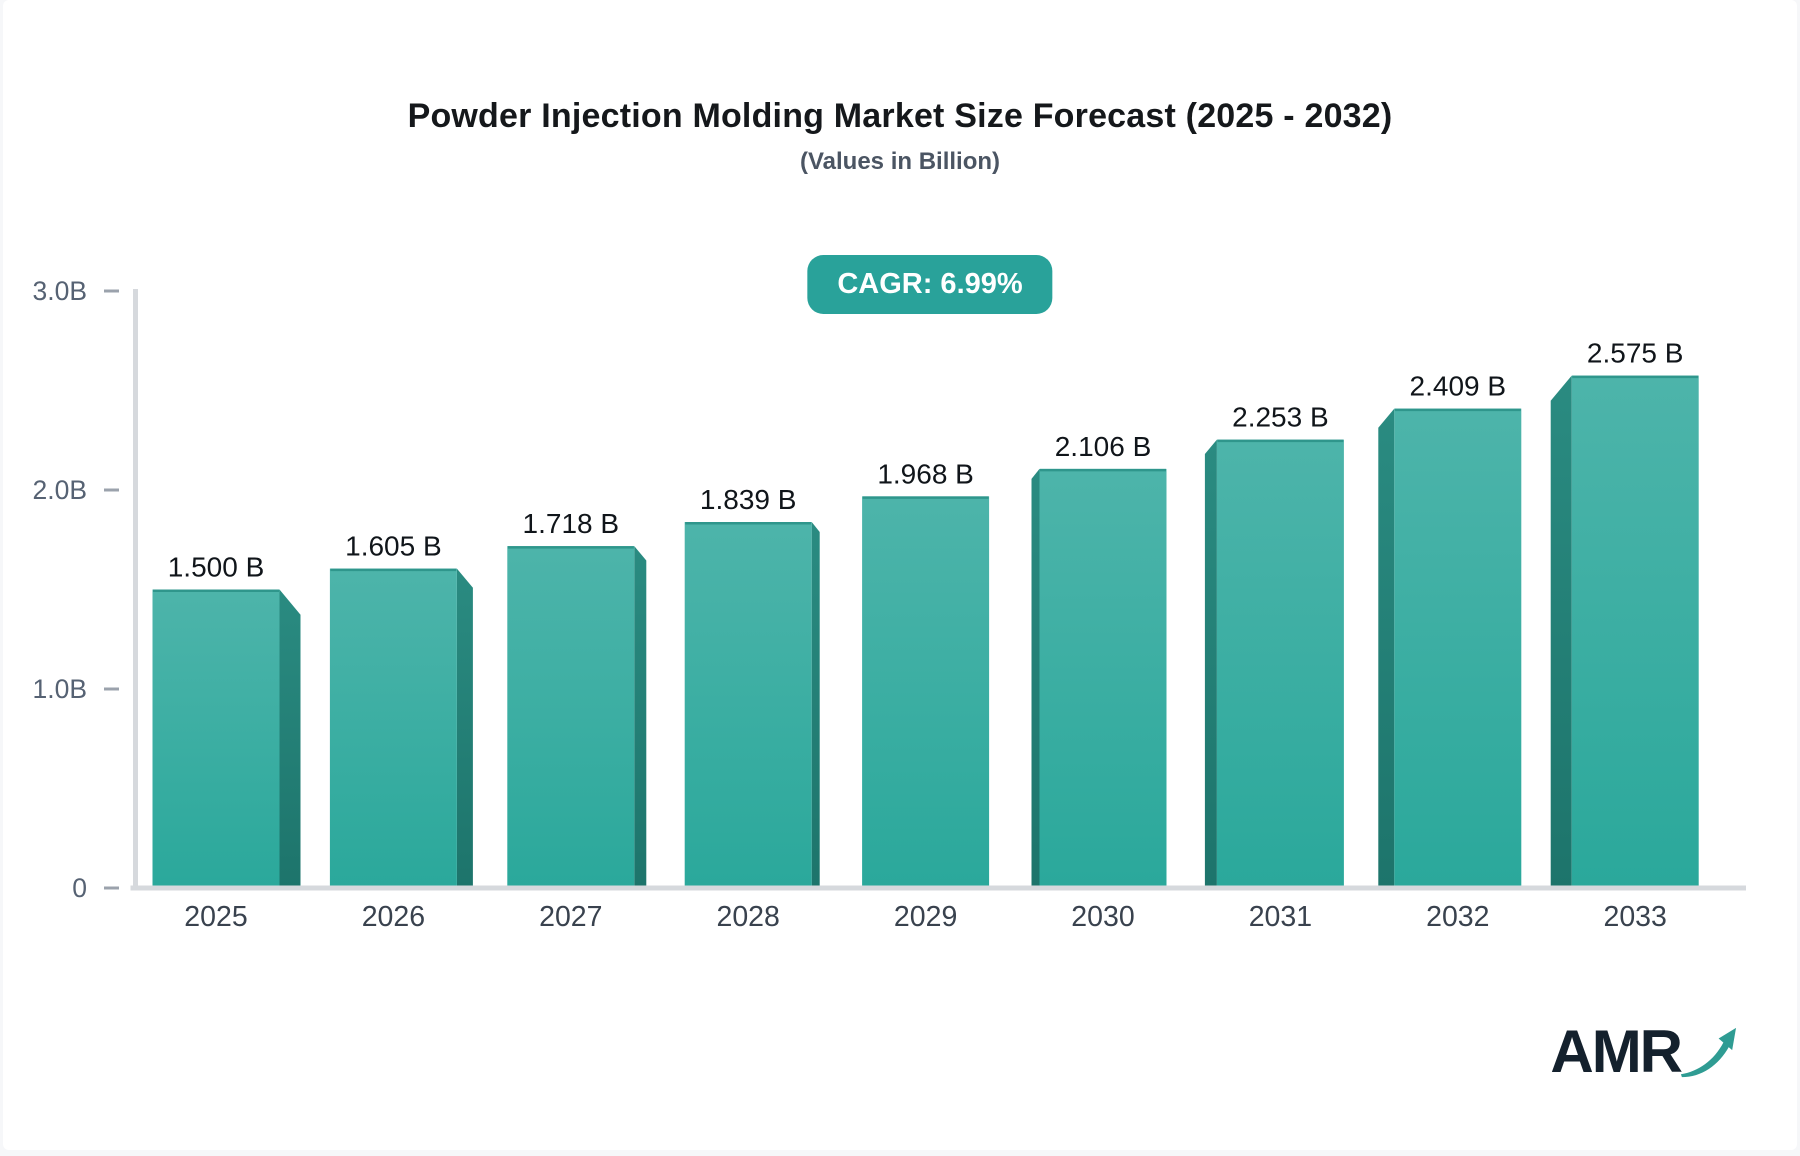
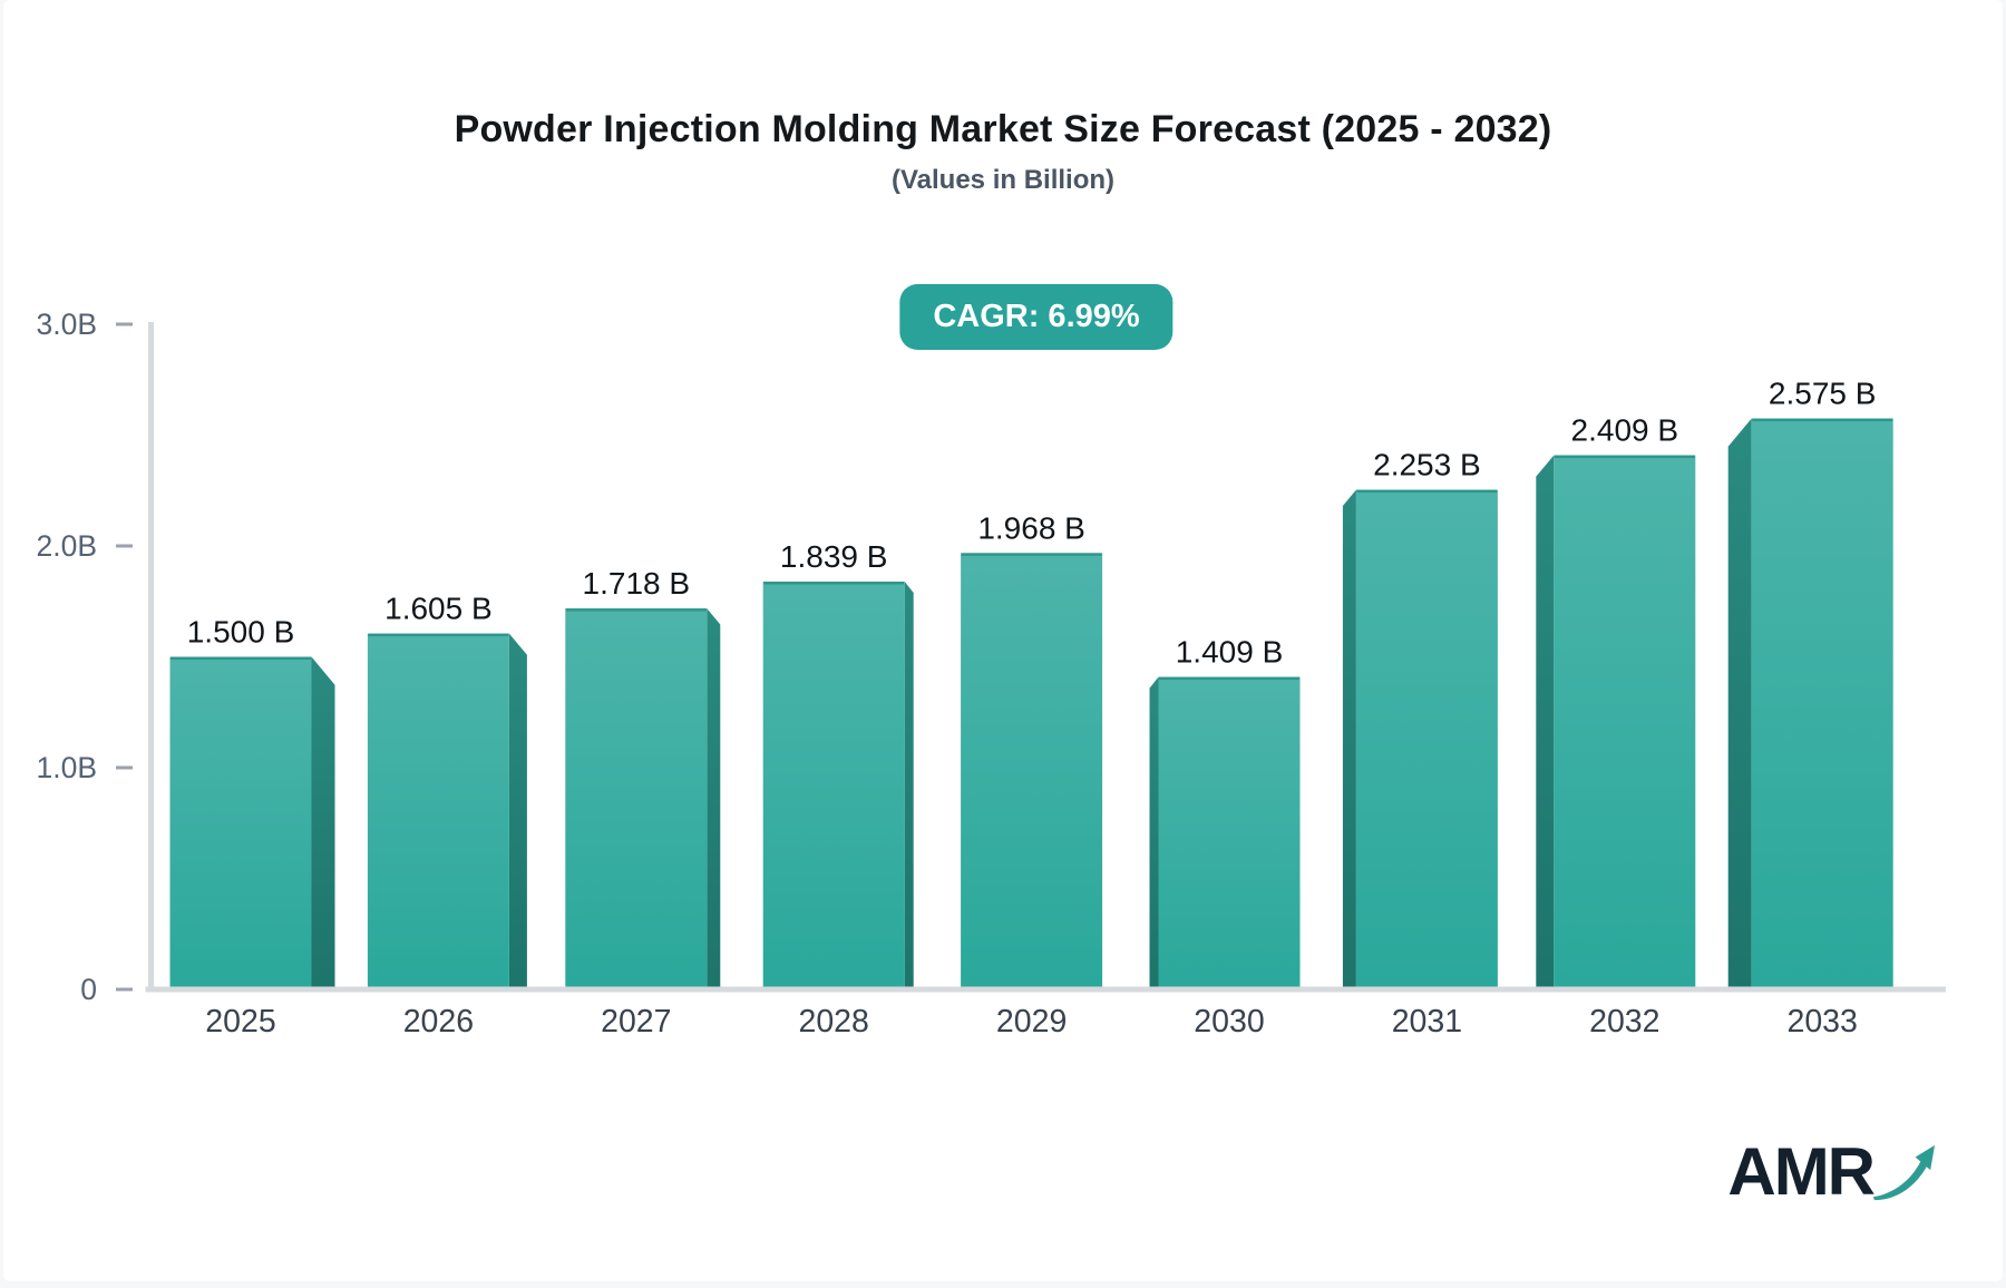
2030: 2.106 -> 1.409
